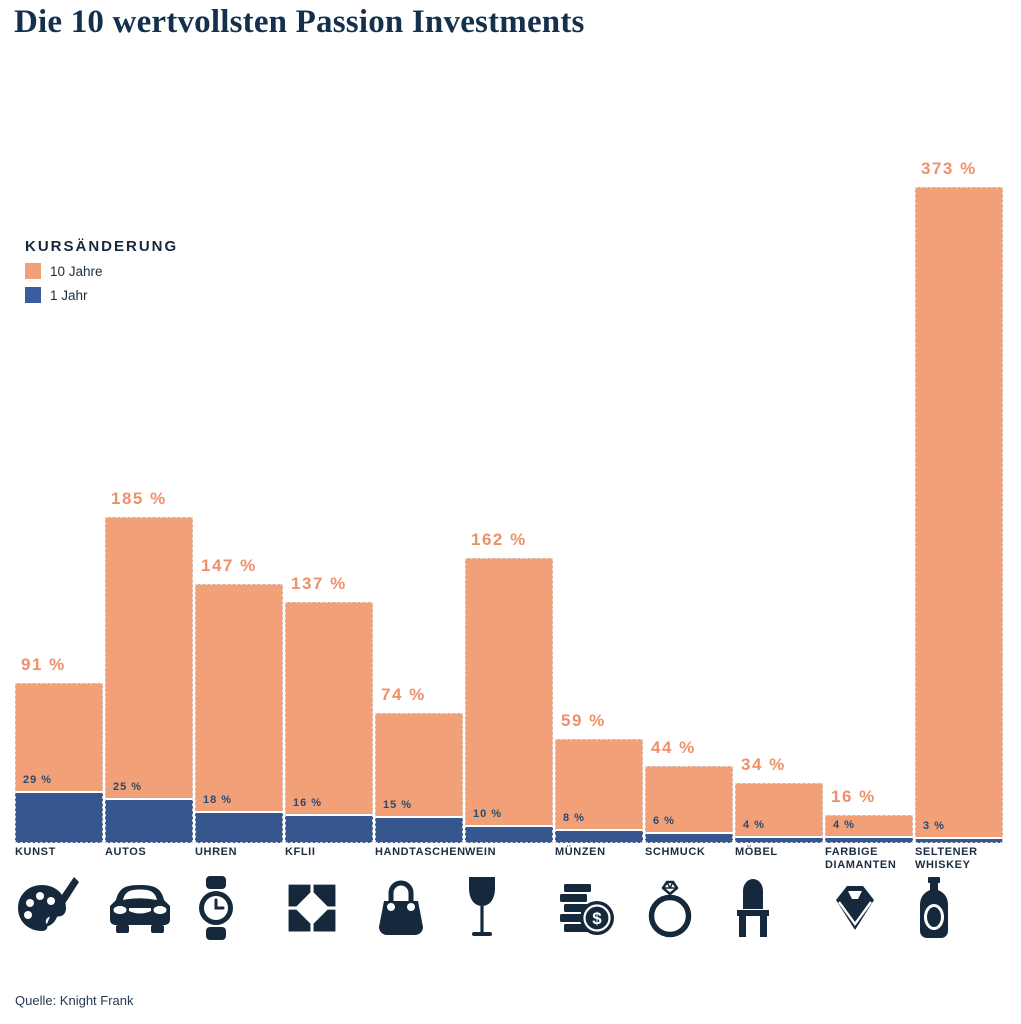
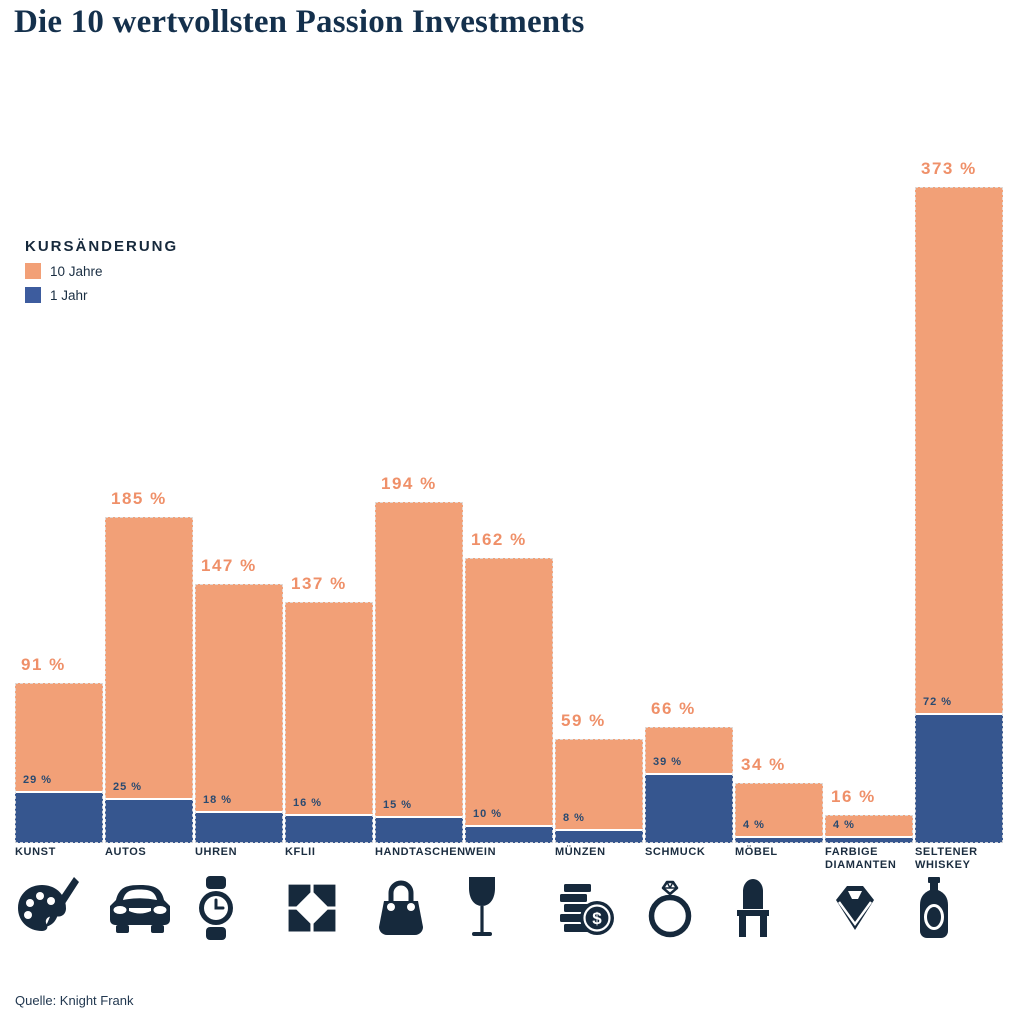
10 Jahre/HANDTASCHEN: 74 -> 194
10 Jahre/SCHMUCK: 44 -> 66
1 Jahr/SCHMUCK: 6 -> 39
1 Jahr/SELTENER WHISKEY: 3 -> 72
